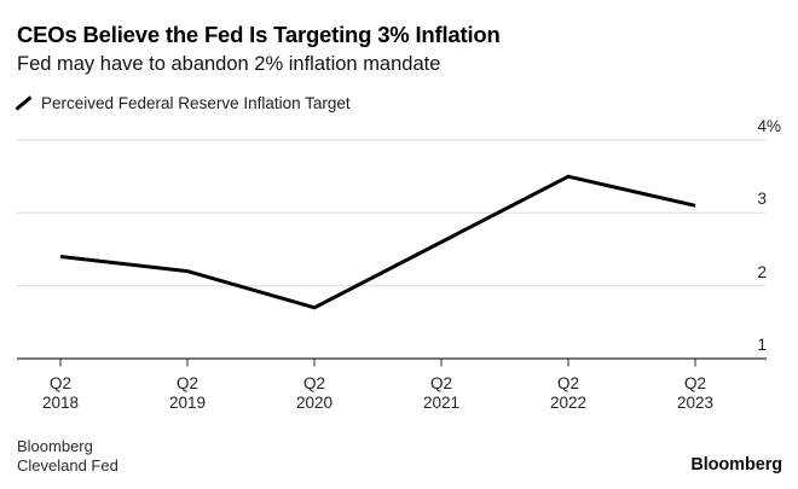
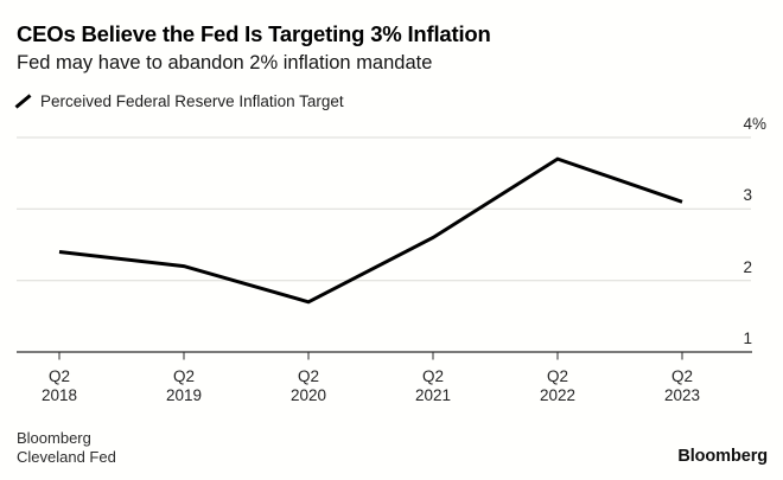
Q2 2022: 3.5 -> 3.7
